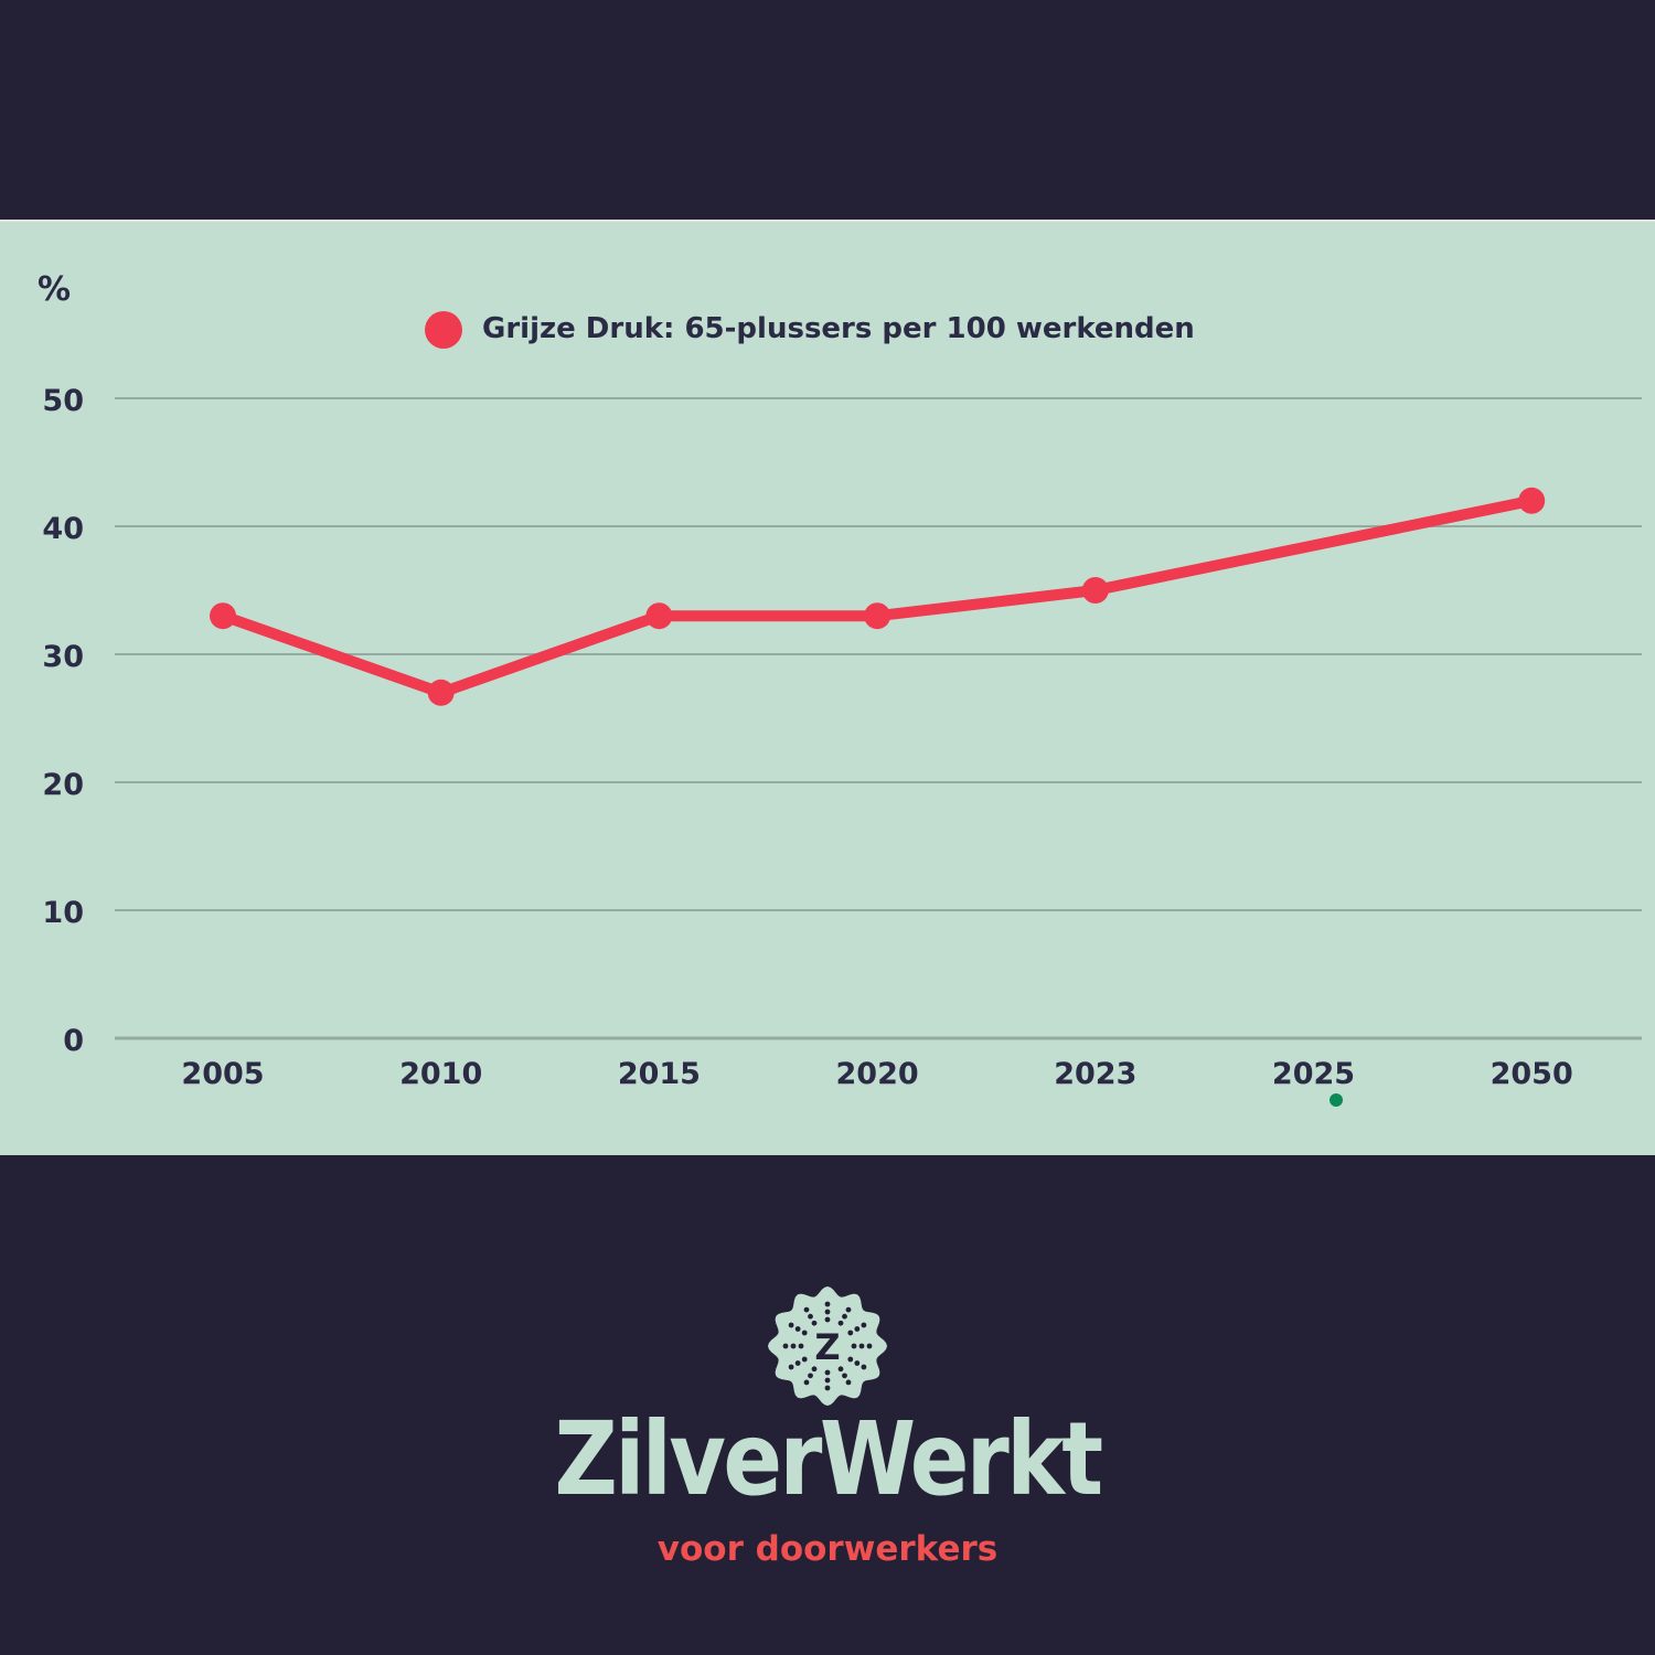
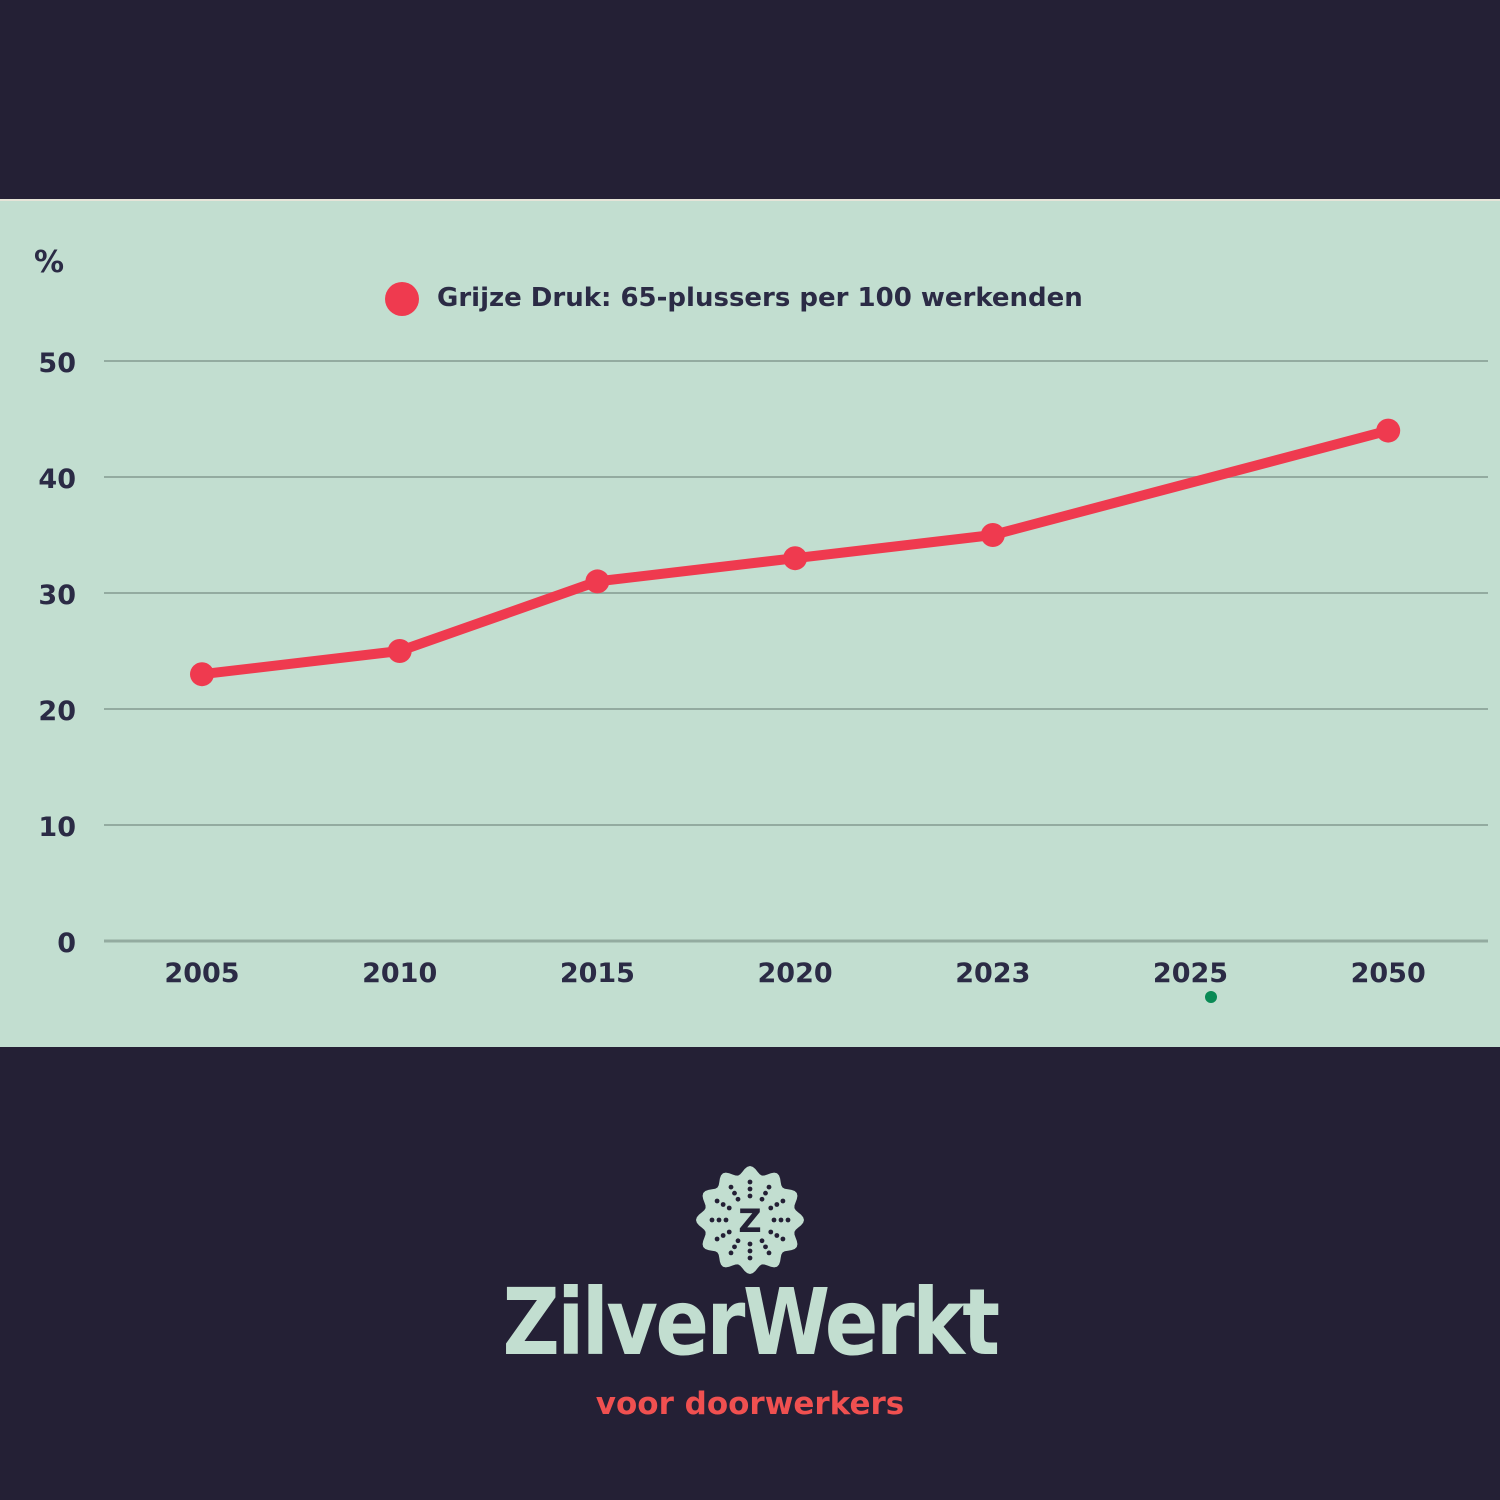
2005: 33 -> 23
2010: 27 -> 25
2015: 33 -> 31
2050: 42 -> 44
